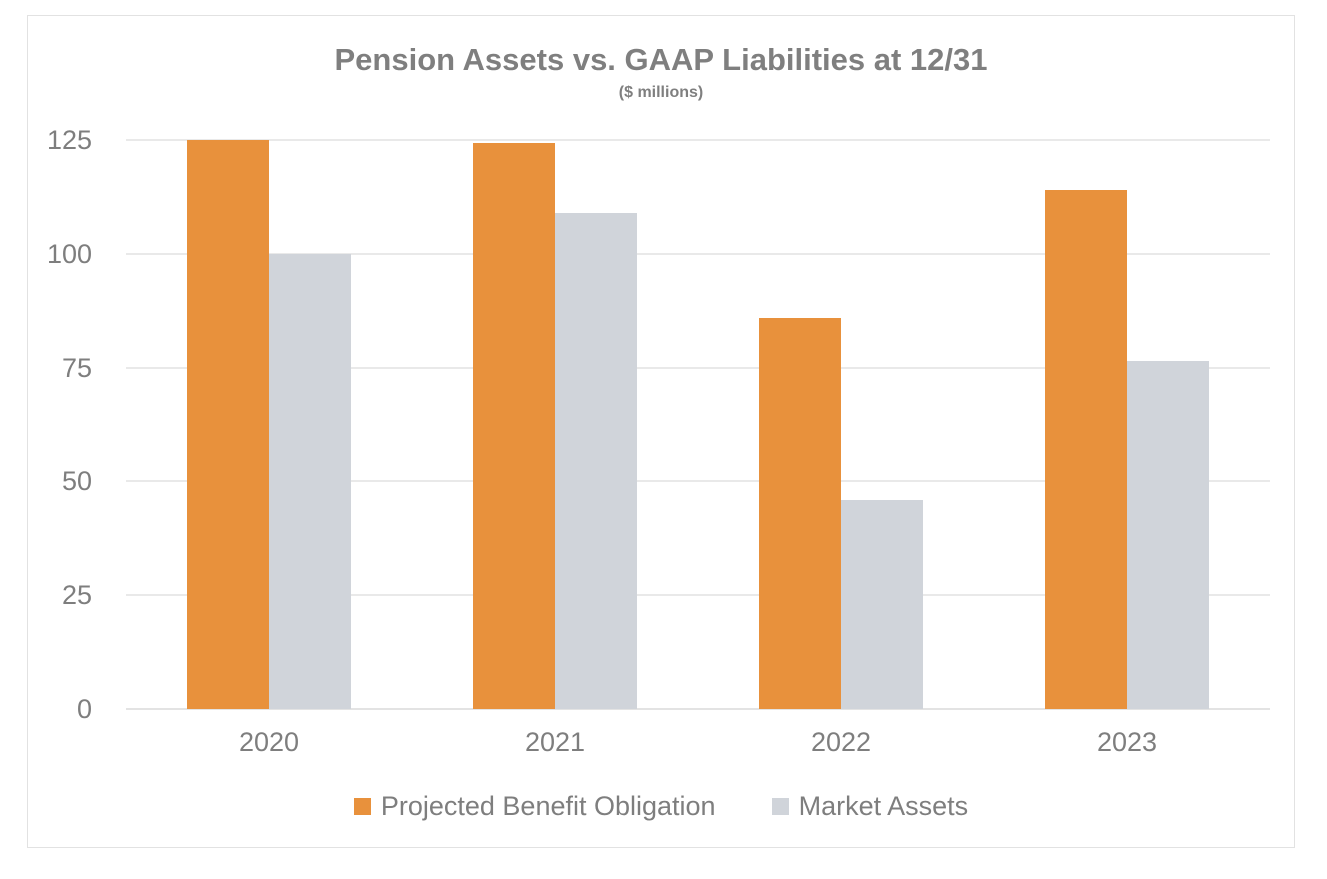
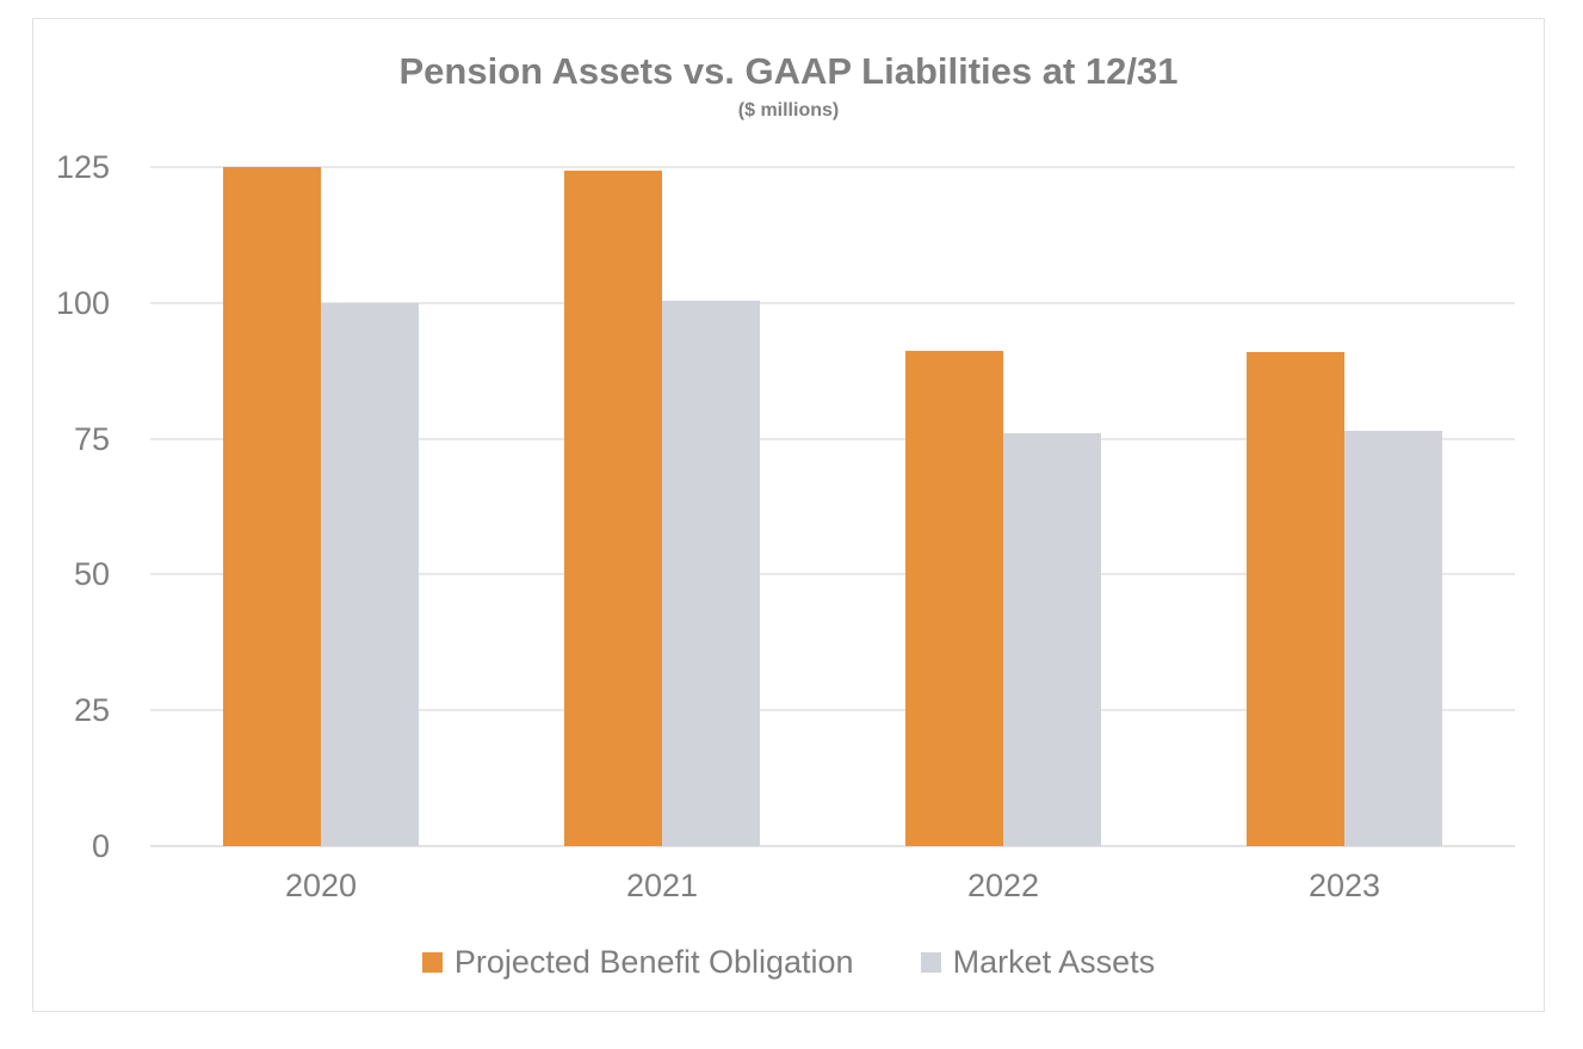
Market Assets/2021: 109 -> 100
Projected Benefit Obligation/2022: 86 -> 91
Market Assets/2022: 46 -> 76
Projected Benefit Obligation/2023: 114 -> 91
